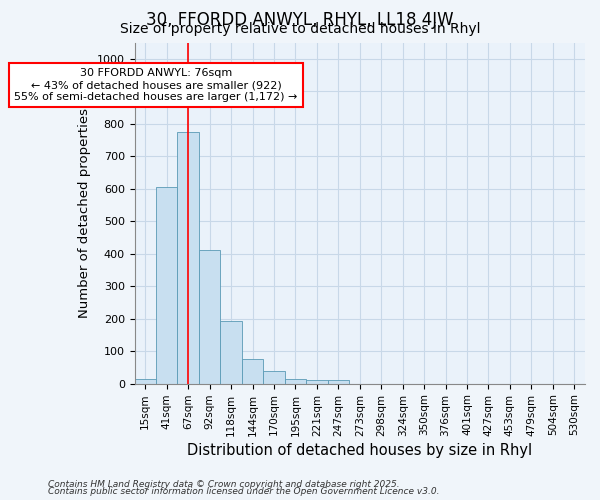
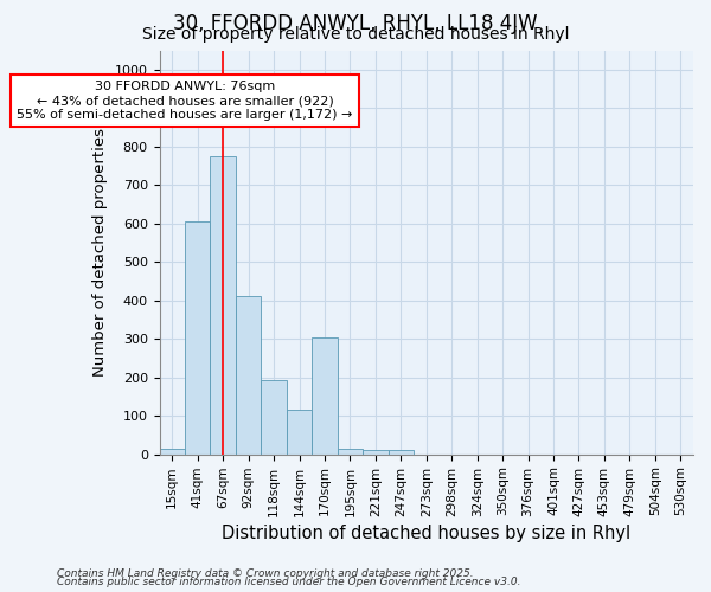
144sqm: 77 -> 115
170sqm: 40 -> 305
